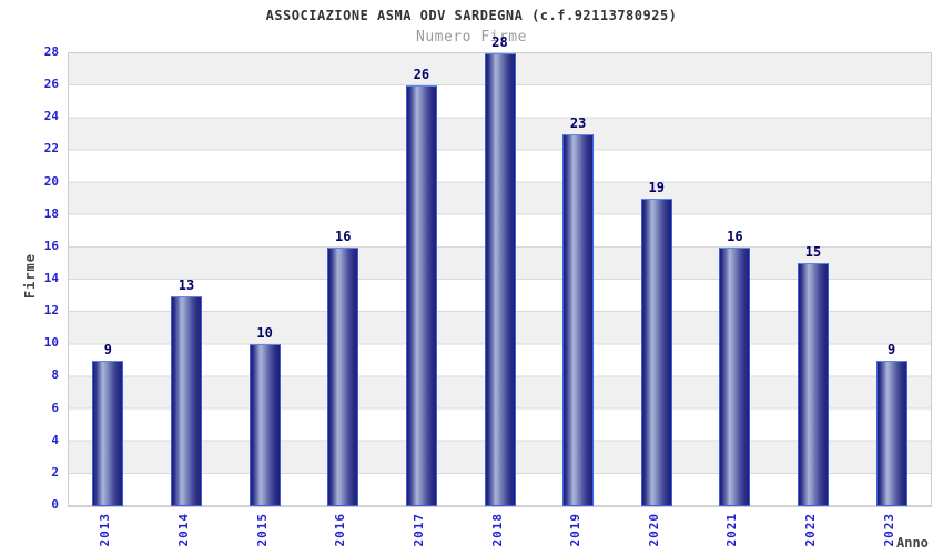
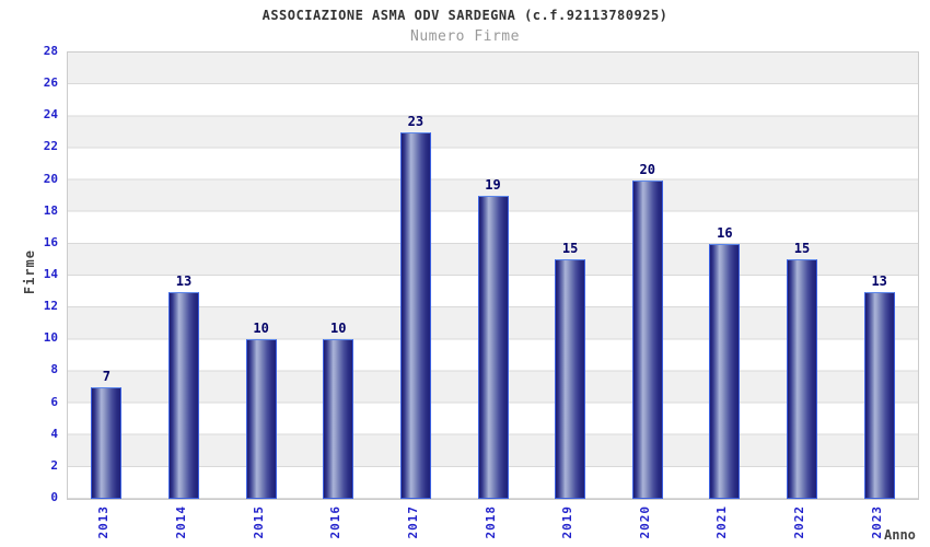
2013: 9 -> 7
2016: 16 -> 10
2017: 26 -> 23
2018: 28 -> 19
2019: 23 -> 15
2020: 19 -> 20
2023: 9 -> 13
